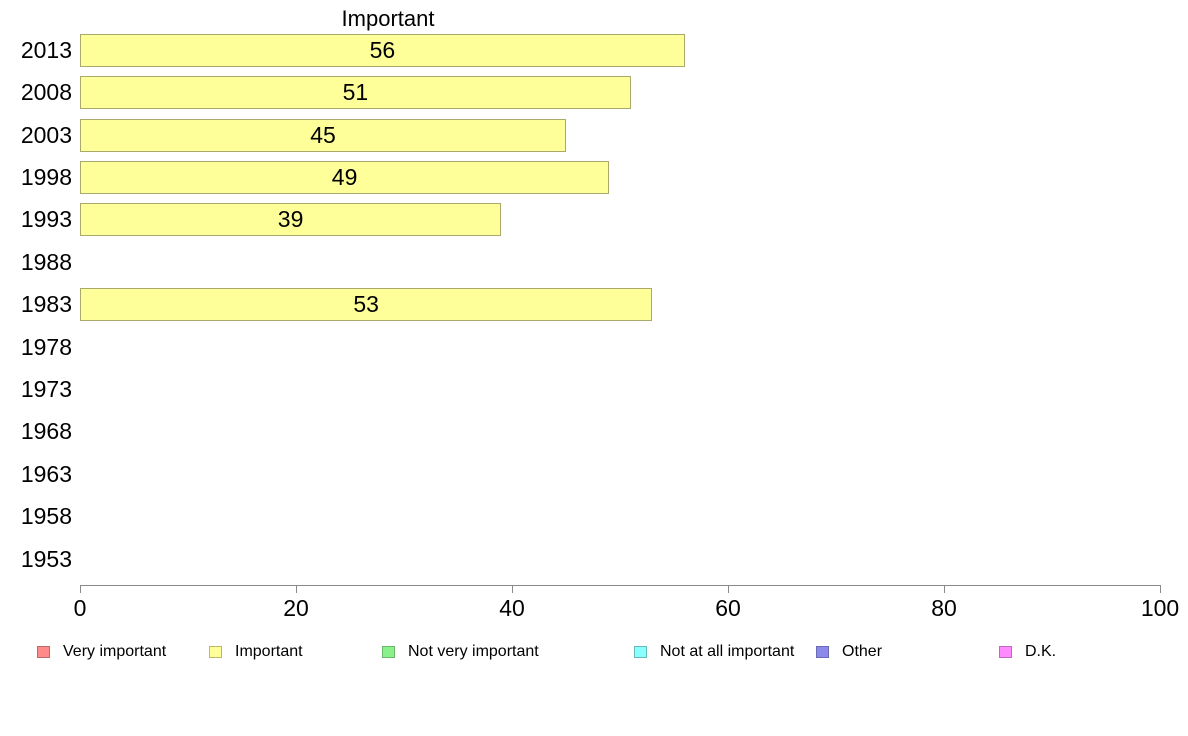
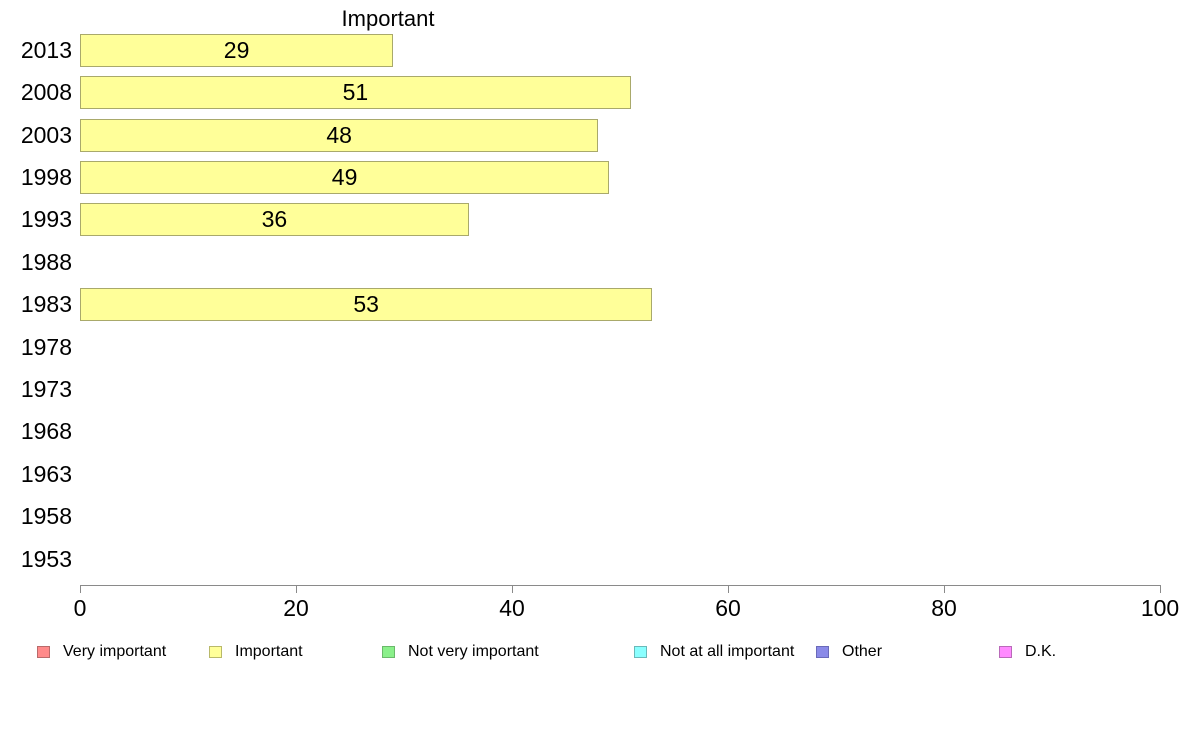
2013: 56 -> 29
2003: 45 -> 48
1993: 39 -> 36
